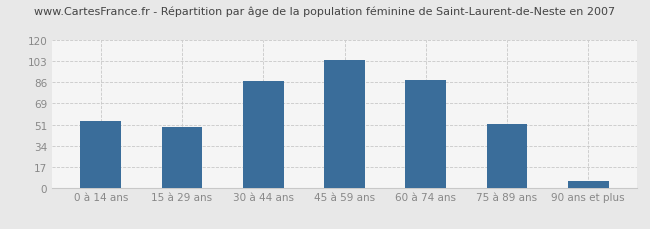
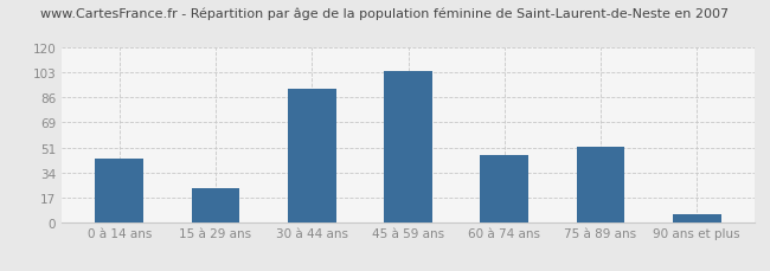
0 à 14 ans: 54 -> 44
15 à 29 ans: 49 -> 23
30 à 44 ans: 87 -> 92
60 à 74 ans: 88 -> 46
